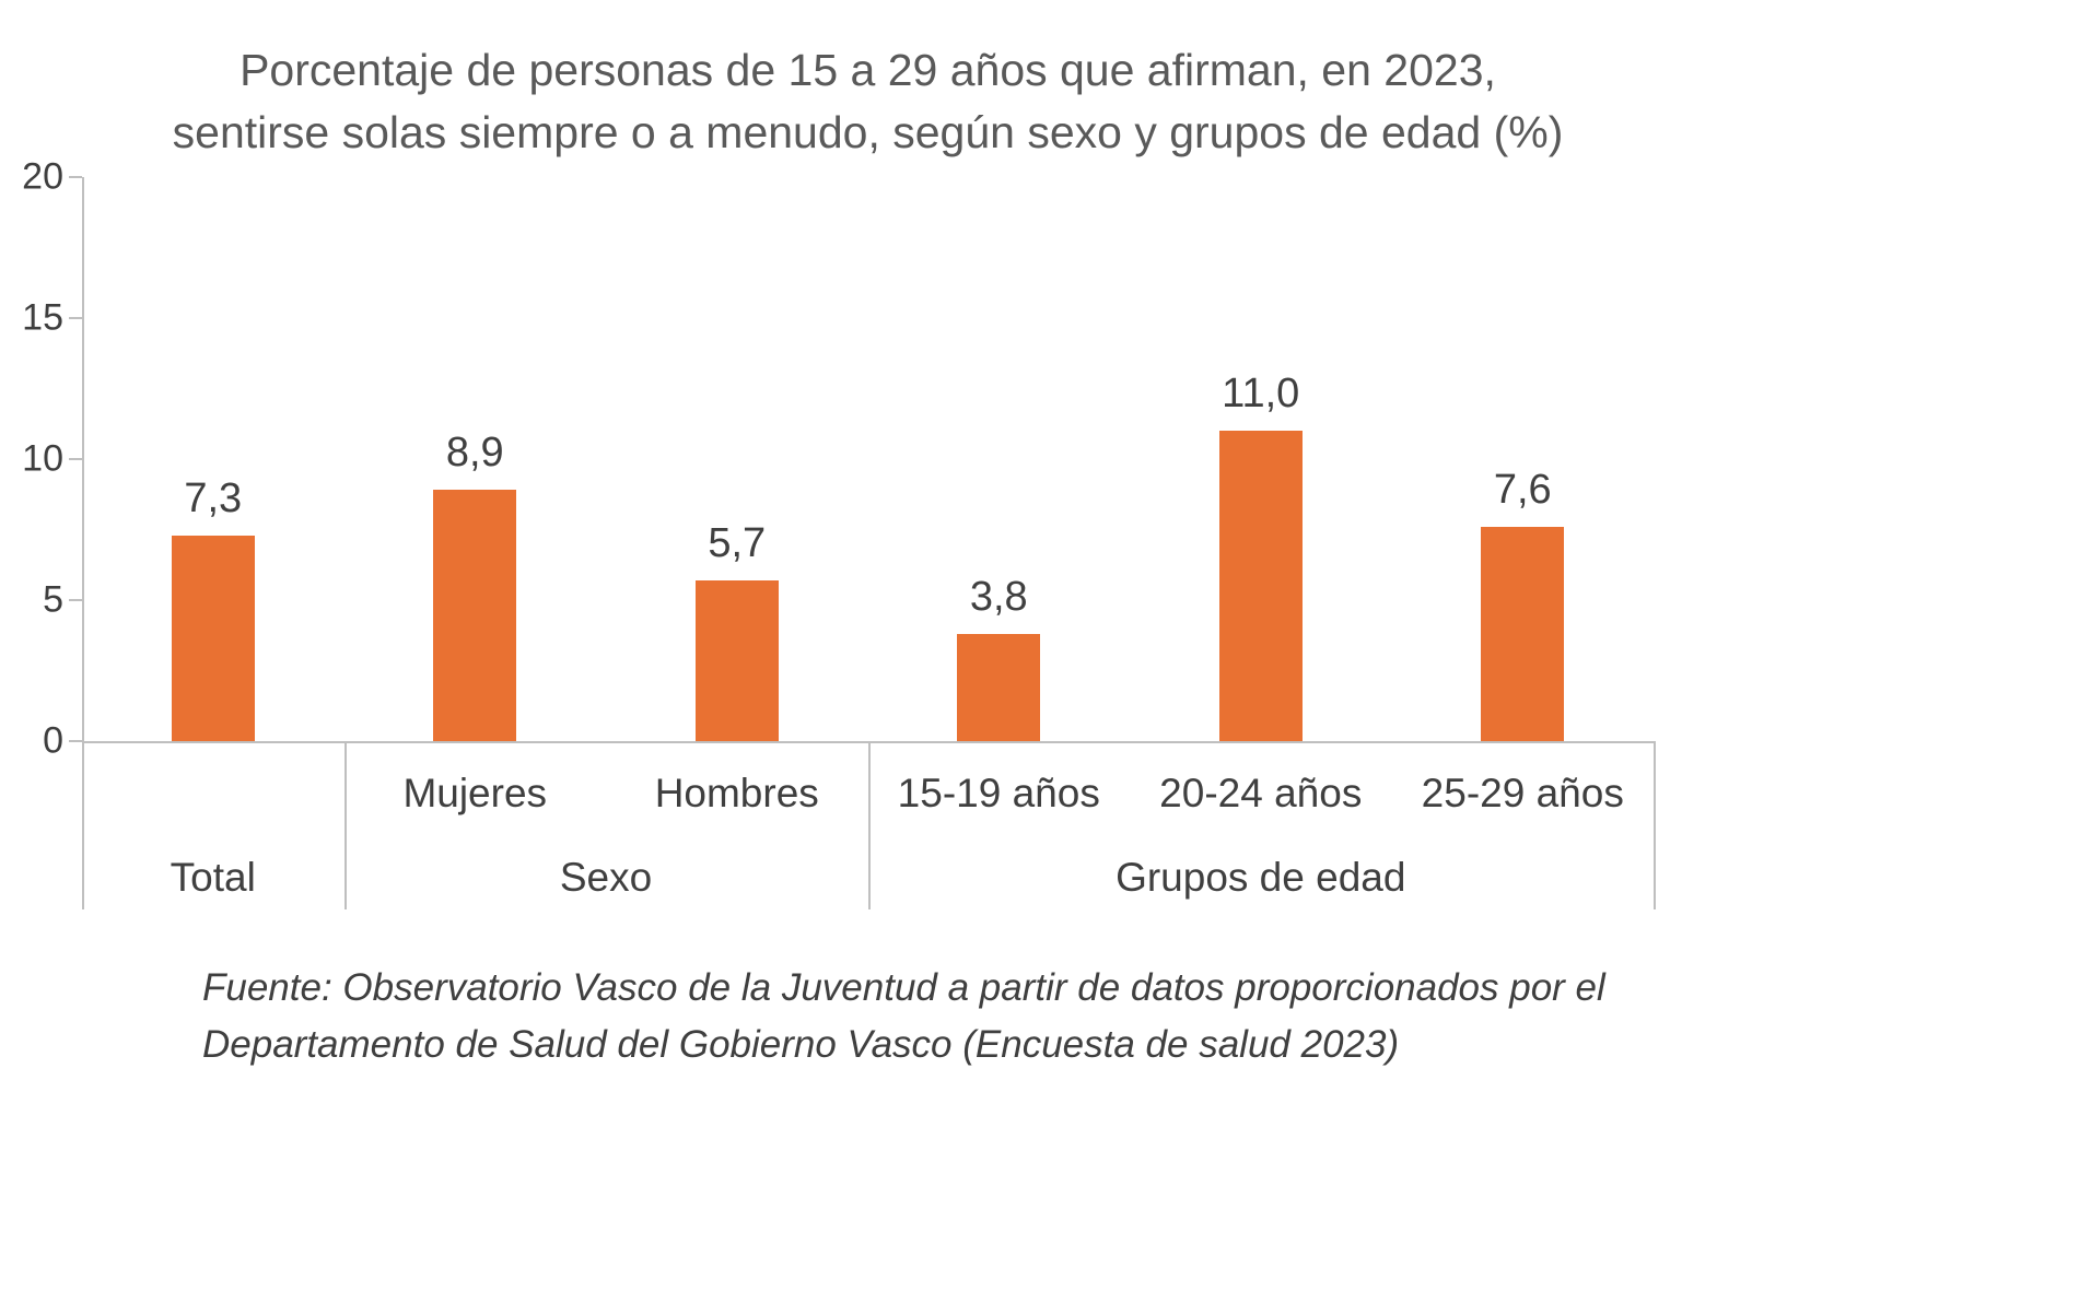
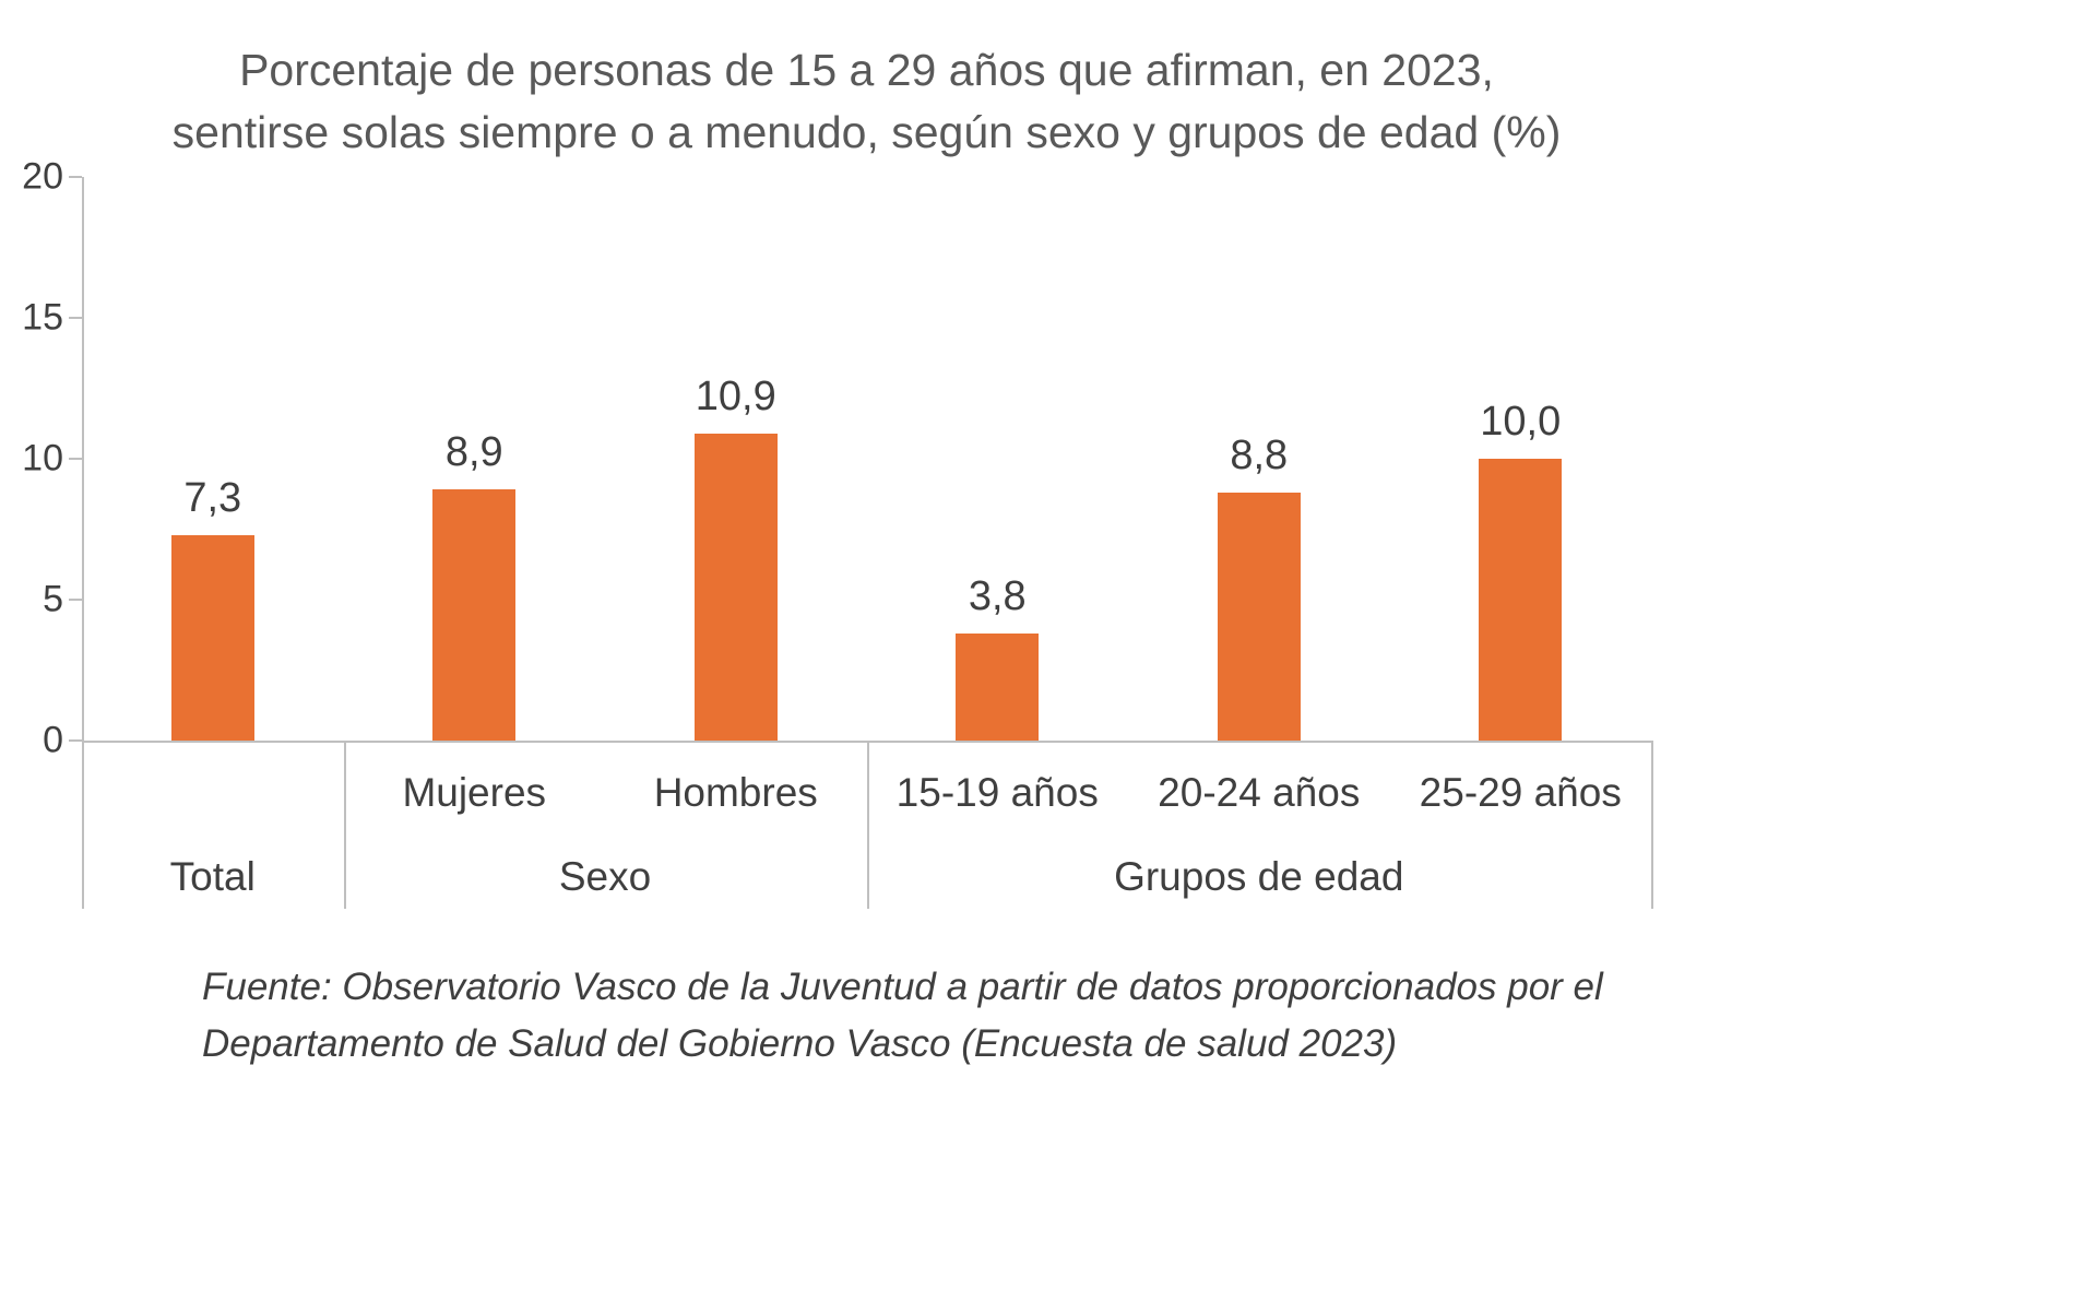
Hombres: 5,7 -> 10,9
20-24 años: 11,0 -> 8,8
25-29 años: 7,6 -> 10,0
